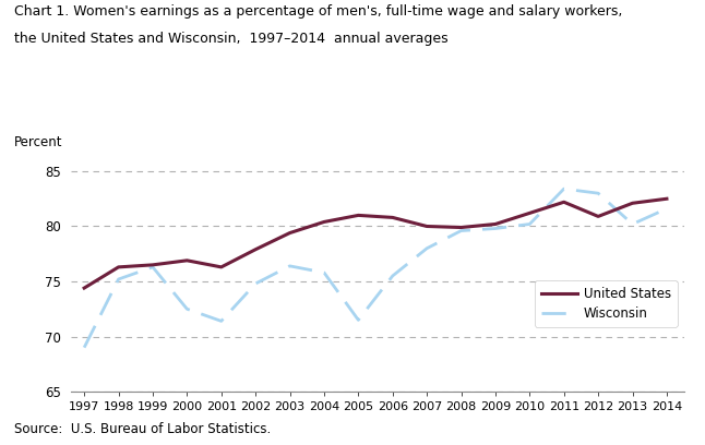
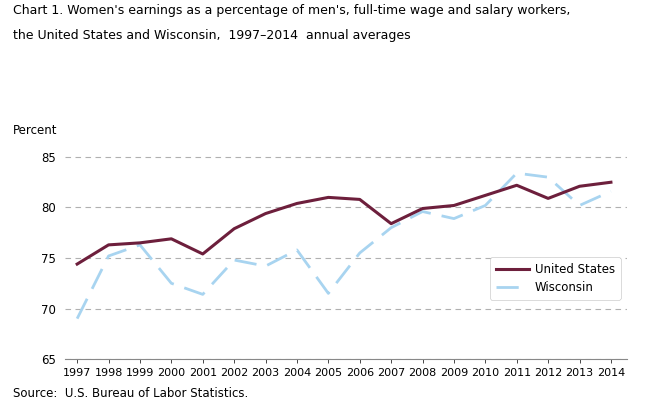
United States/2001: 76.3 -> 75.4
Wisconsin/2003: 76.4 -> 74.2
United States/2007: 80.0 -> 78.4
Wisconsin/2009: 79.8 -> 78.9
